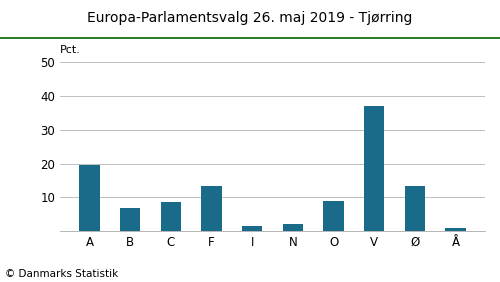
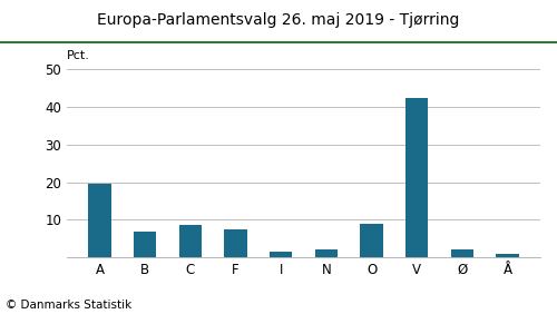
F: 13.5 -> 7.5
V: 37.0 -> 42.2
Ø: 13.5 -> 2.1
